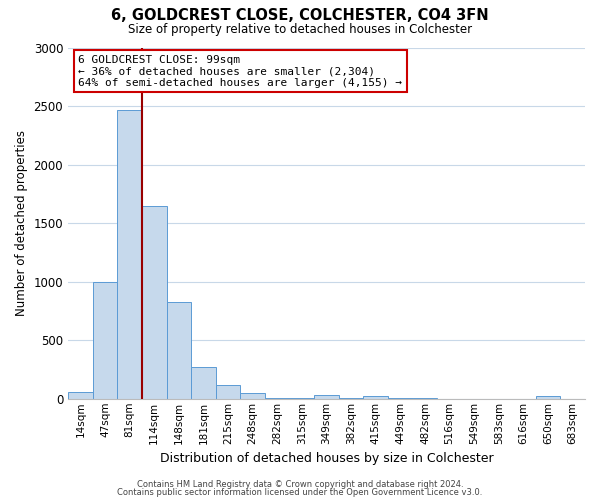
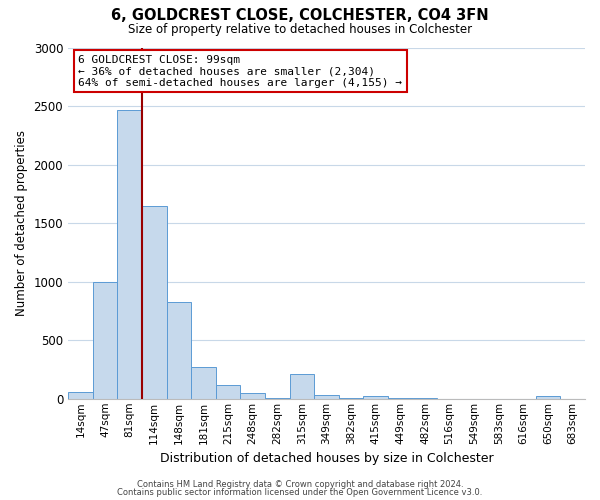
315sqm: 0 -> 210
